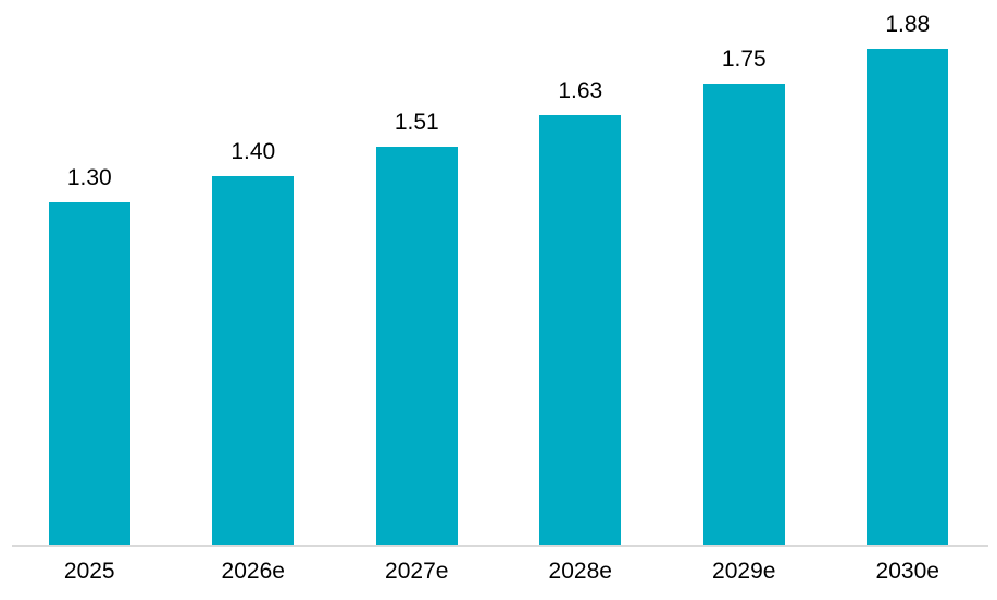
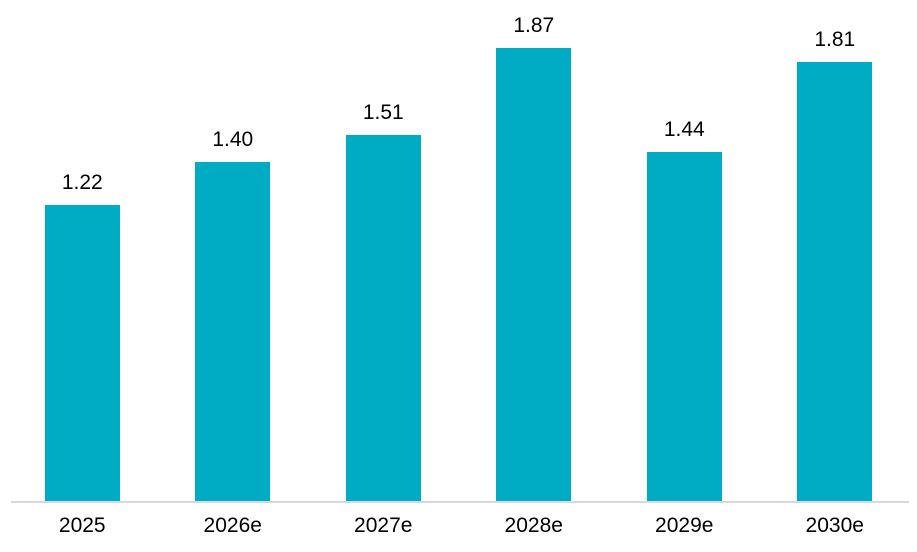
2025: 1.30 -> 1.22
2028e: 1.63 -> 1.87
2029e: 1.75 -> 1.44
2030e: 1.88 -> 1.81
